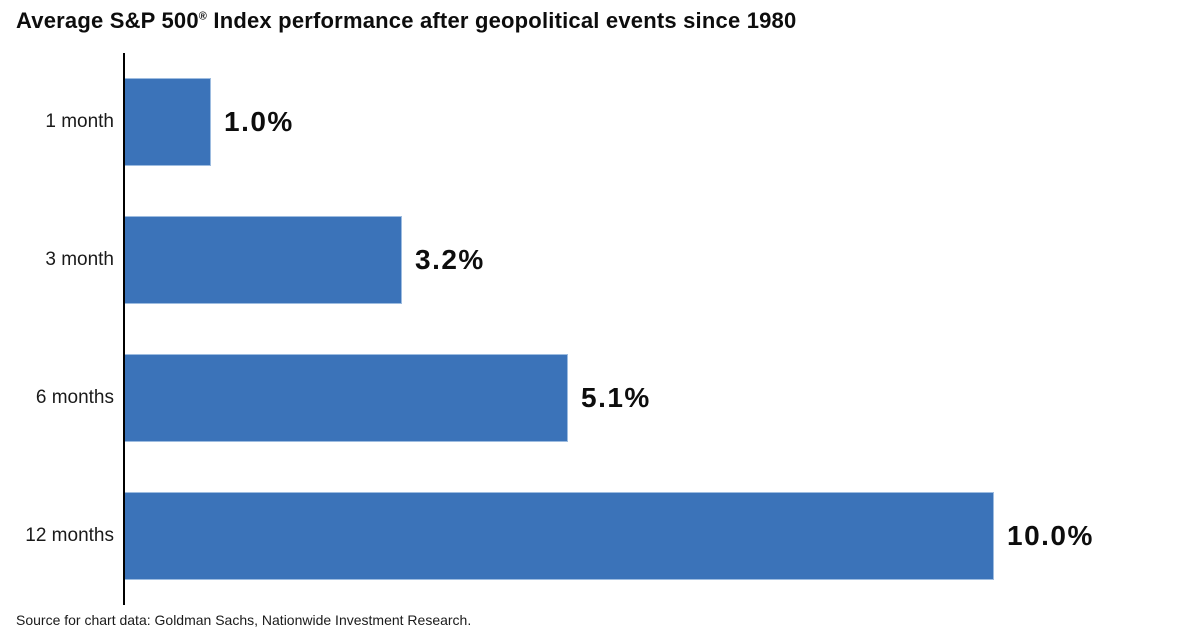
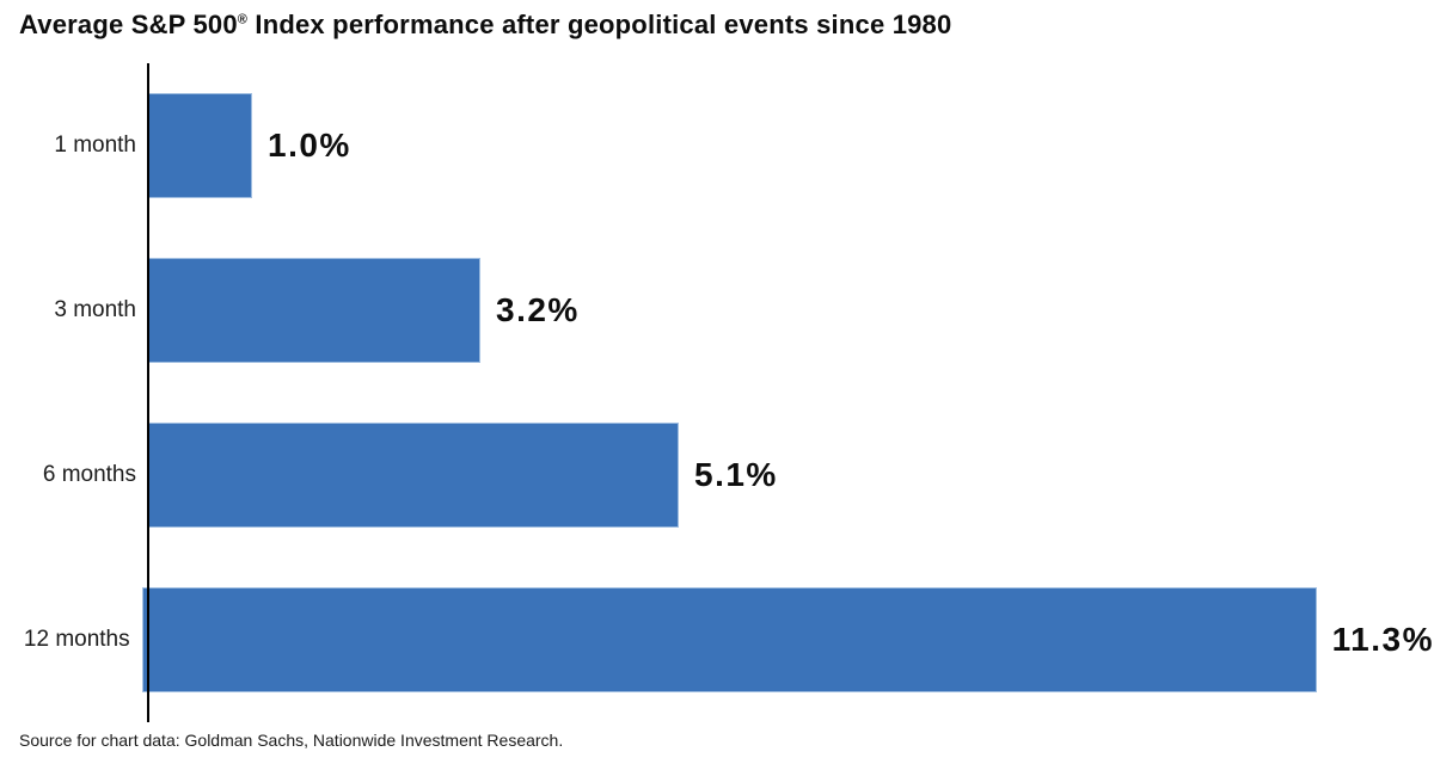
12 months: 10.0% -> 11.3%
